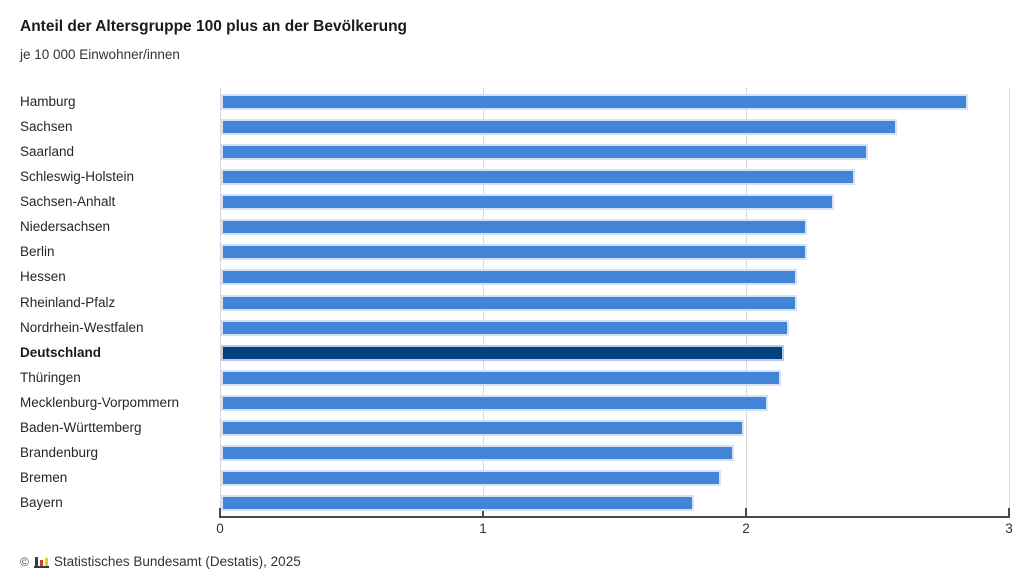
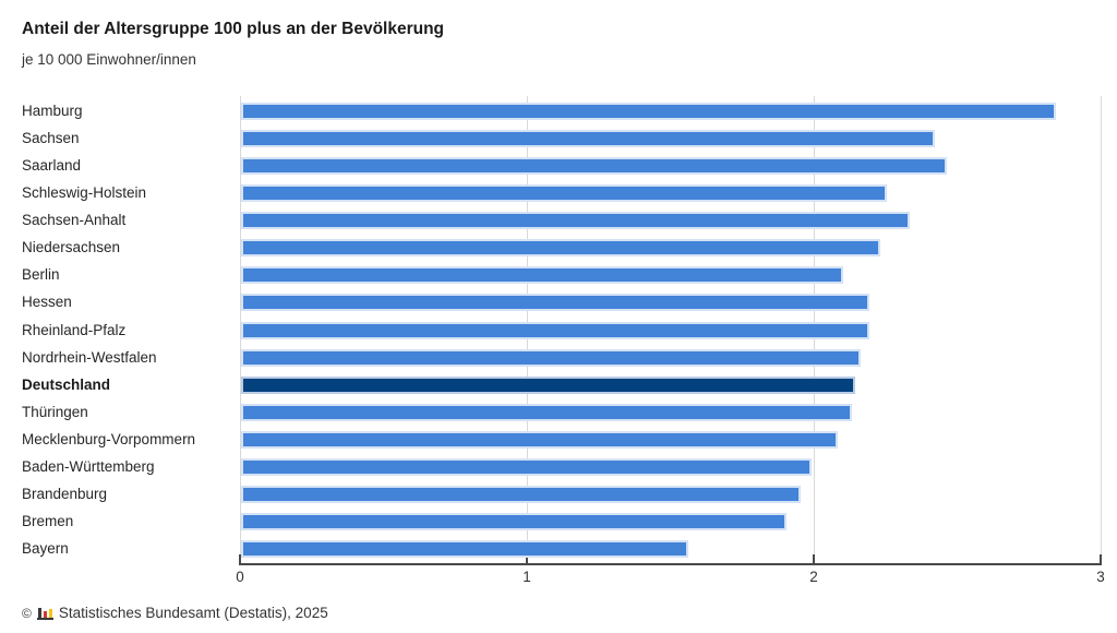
Sachsen: 2.57 -> 2.42
Schleswig-Holstein: 2.41 -> 2.25
Berlin: 2.23 -> 2.10
Bayern: 1.80 -> 1.56
